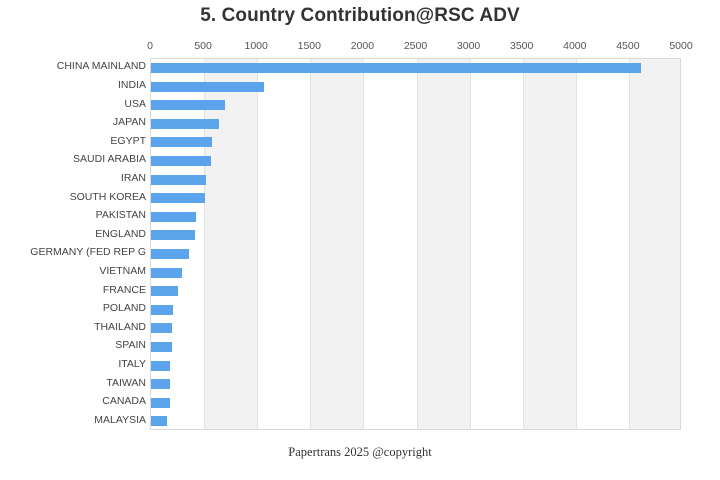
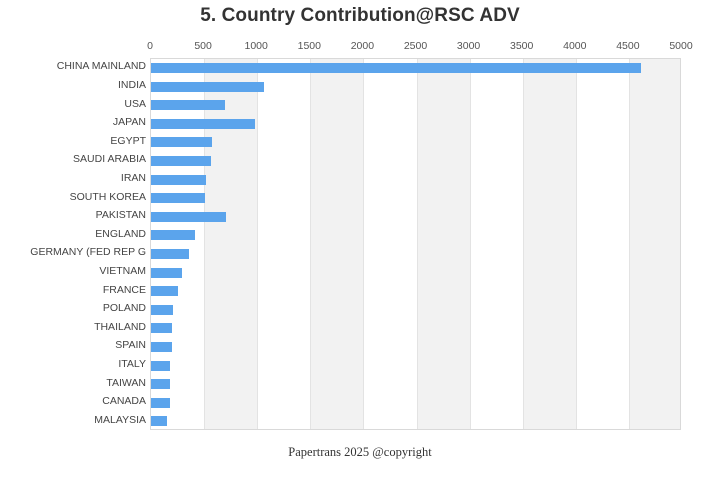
JAPAN: 640 -> 980
PAKISTAN: 420 -> 710
